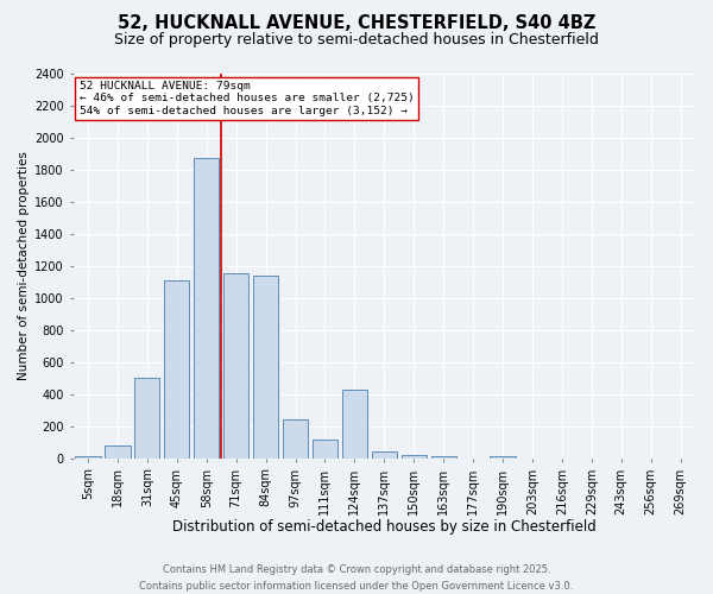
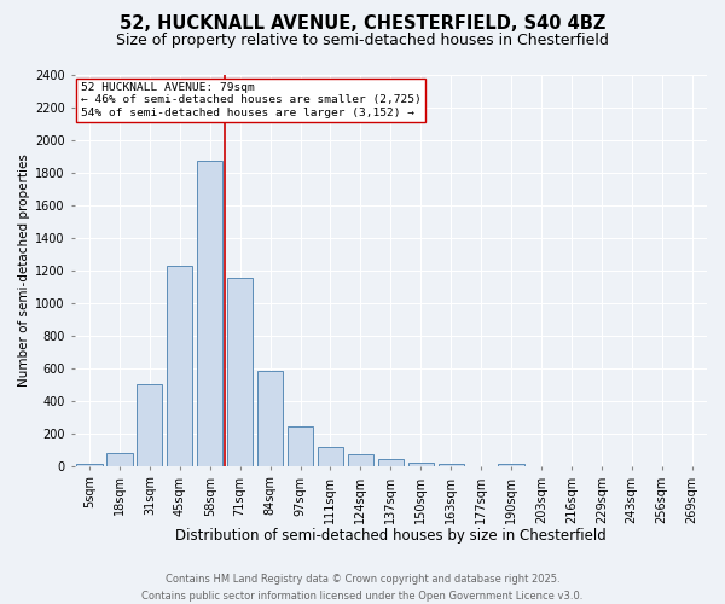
45sqm: 1110 -> 1230
84sqm: 1140 -> 580
124sqm: 430 -> 70
